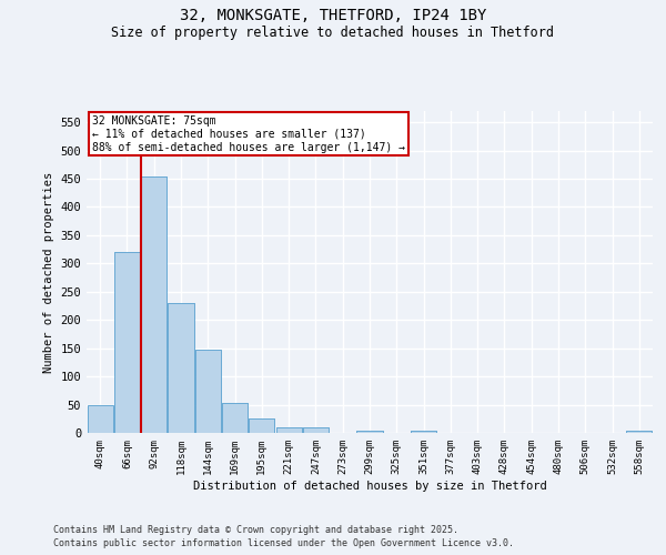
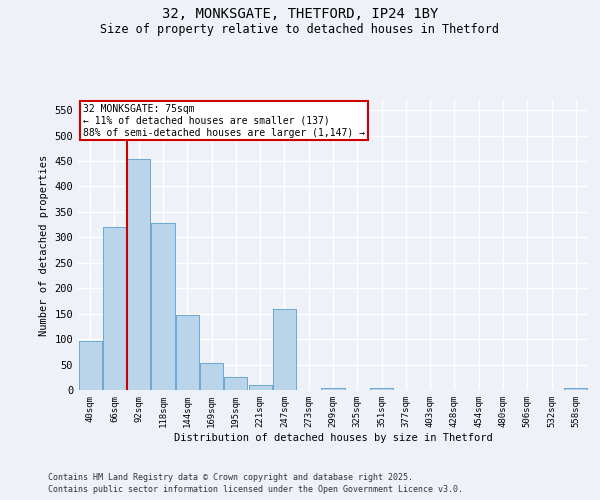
40sqm: 50 -> 96
118sqm: 230 -> 328
247sqm: 10 -> 160
